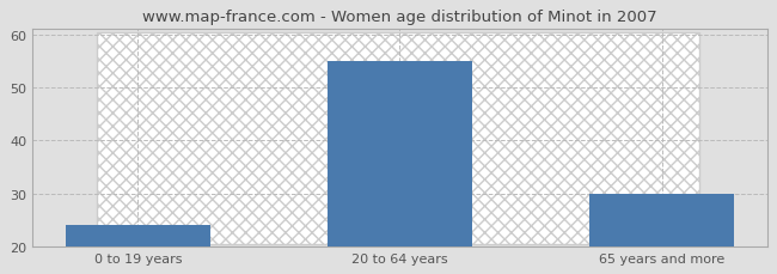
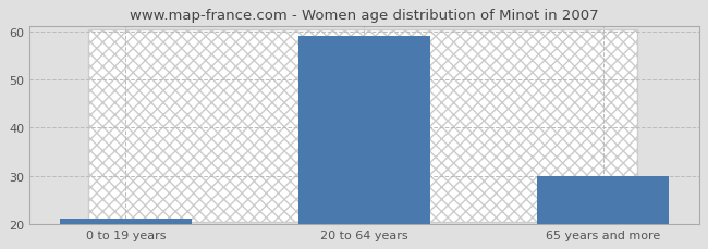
0 to 19 years: 24 -> 21
20 to 64 years: 55 -> 59
